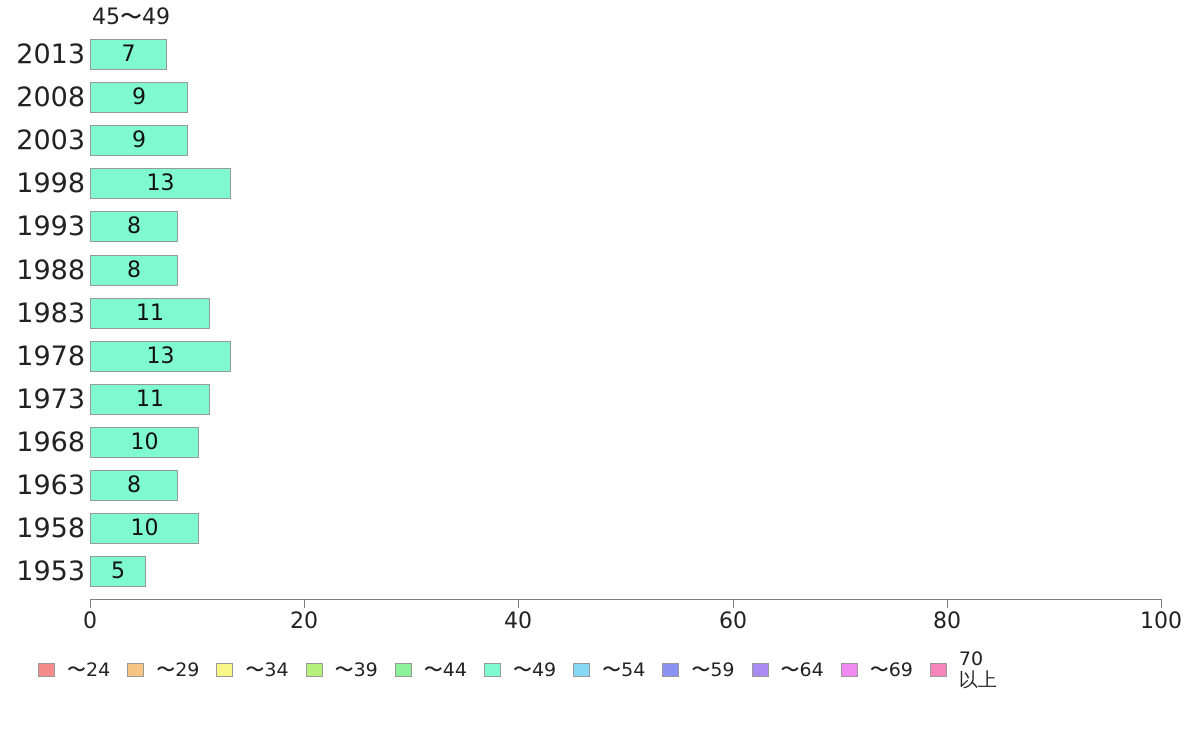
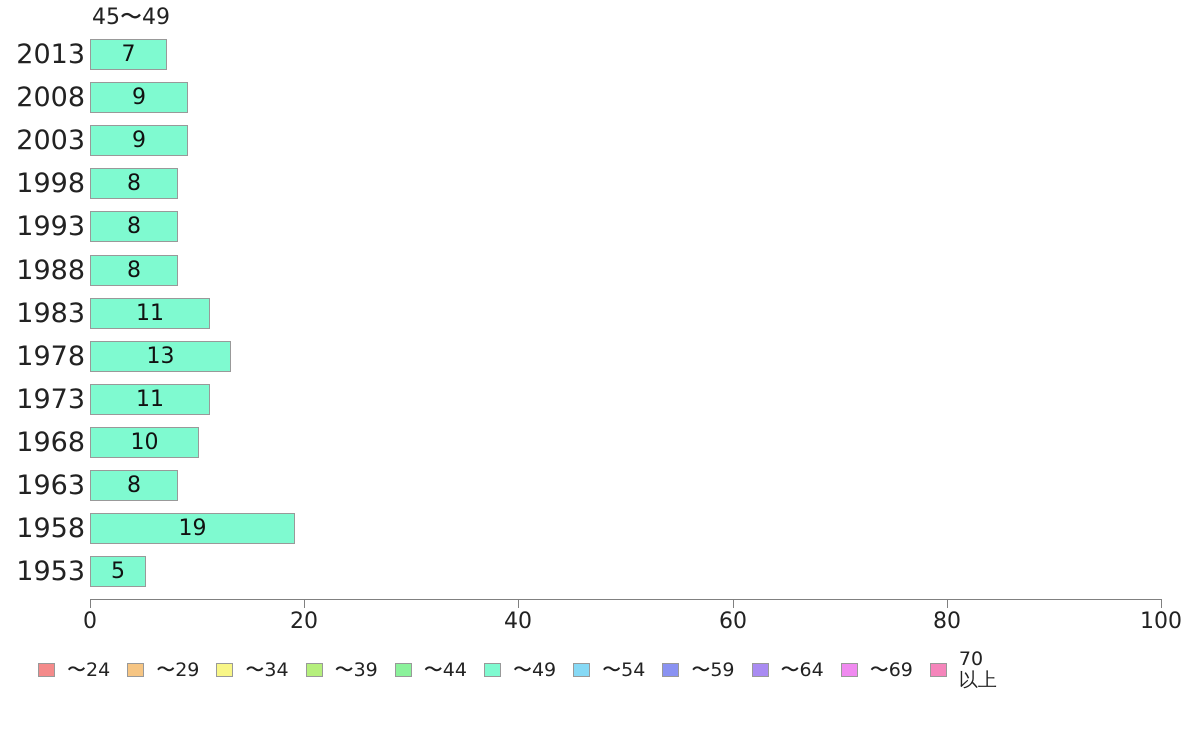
1998: 13 -> 8
1958: 10 -> 19
